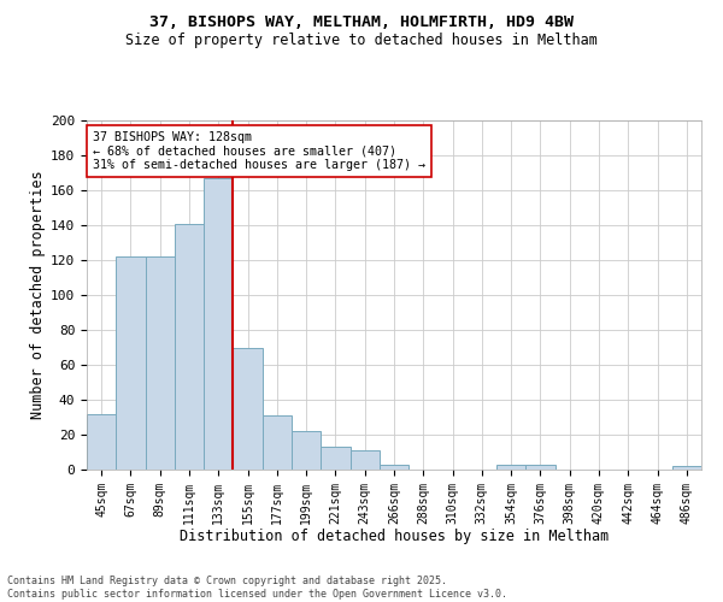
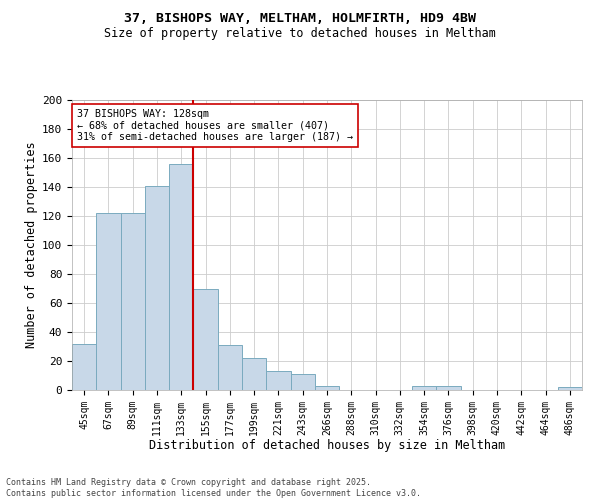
133sqm: 167 -> 156
